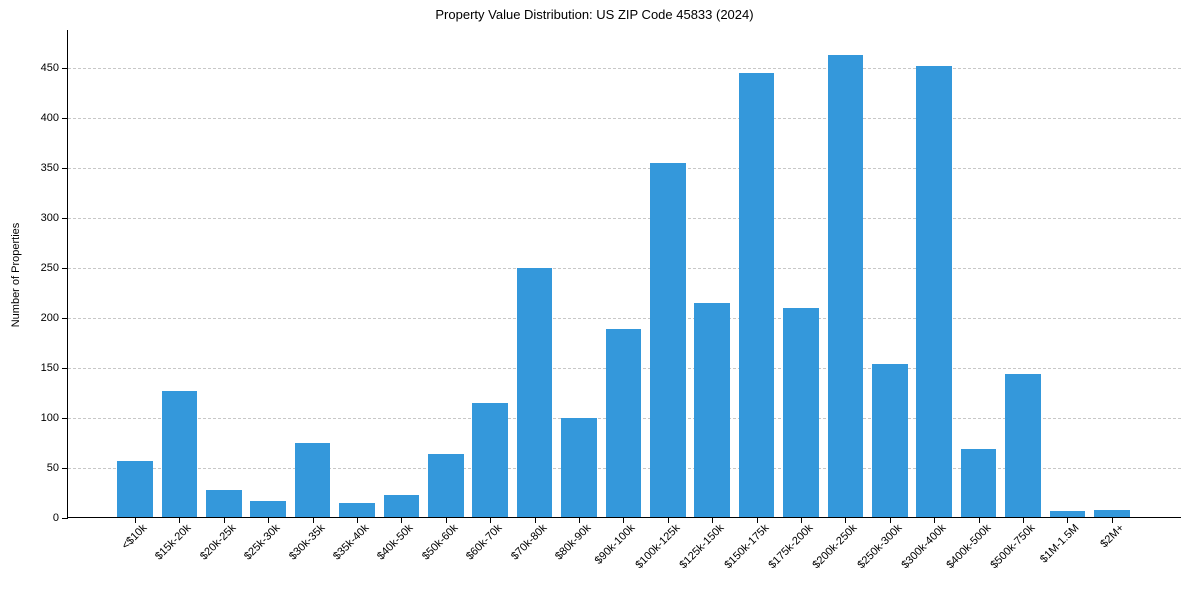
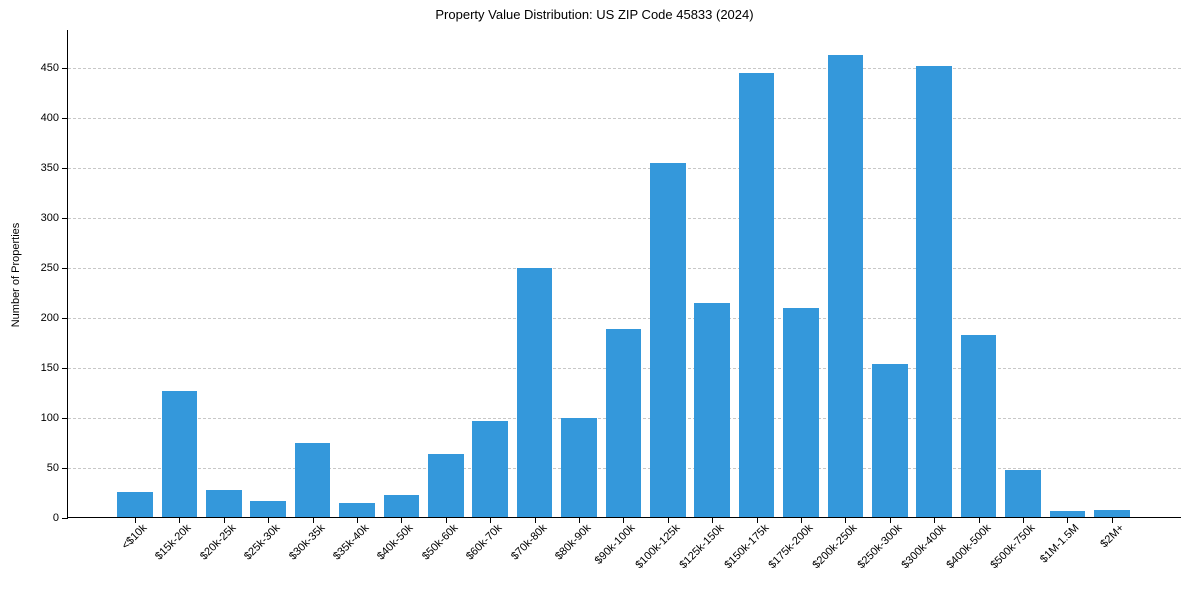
<$10k: 57 -> 26
$60k-70k: 115 -> 97
$400k-500k: 69 -> 183
$500k-750k: 144 -> 48
